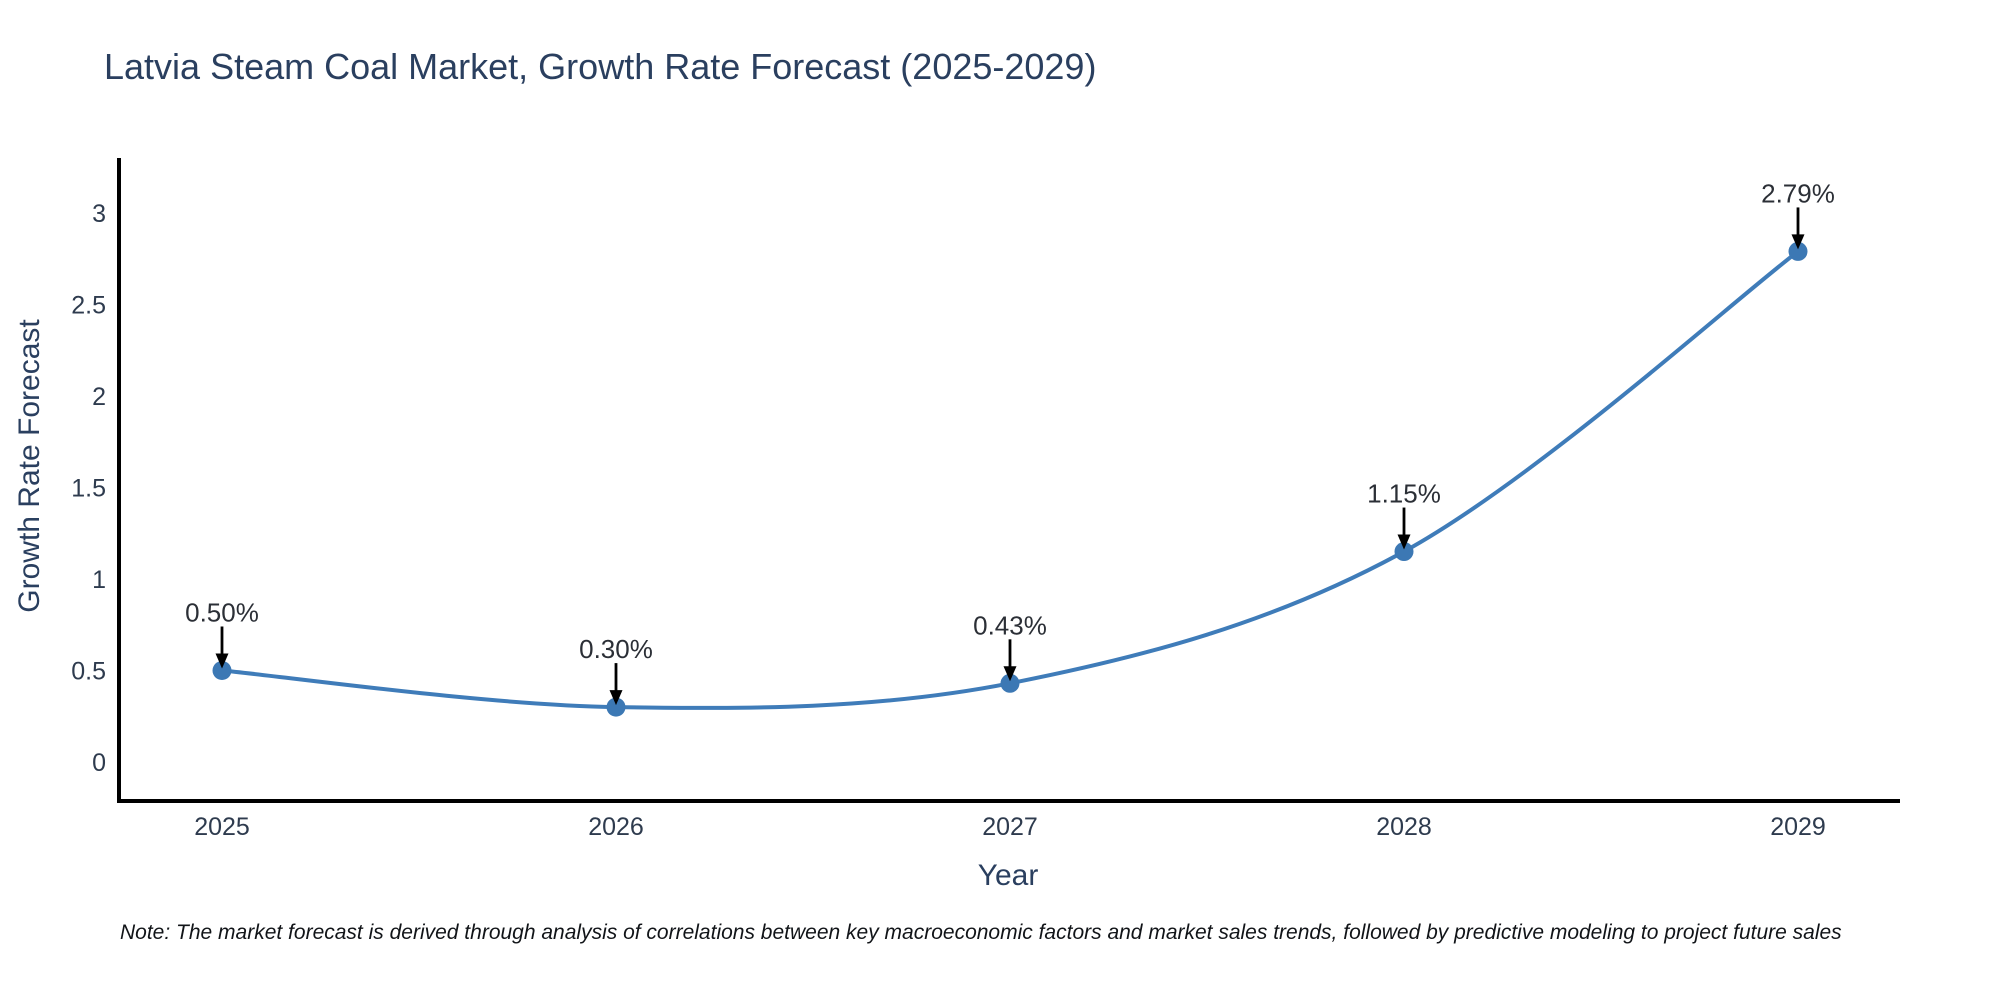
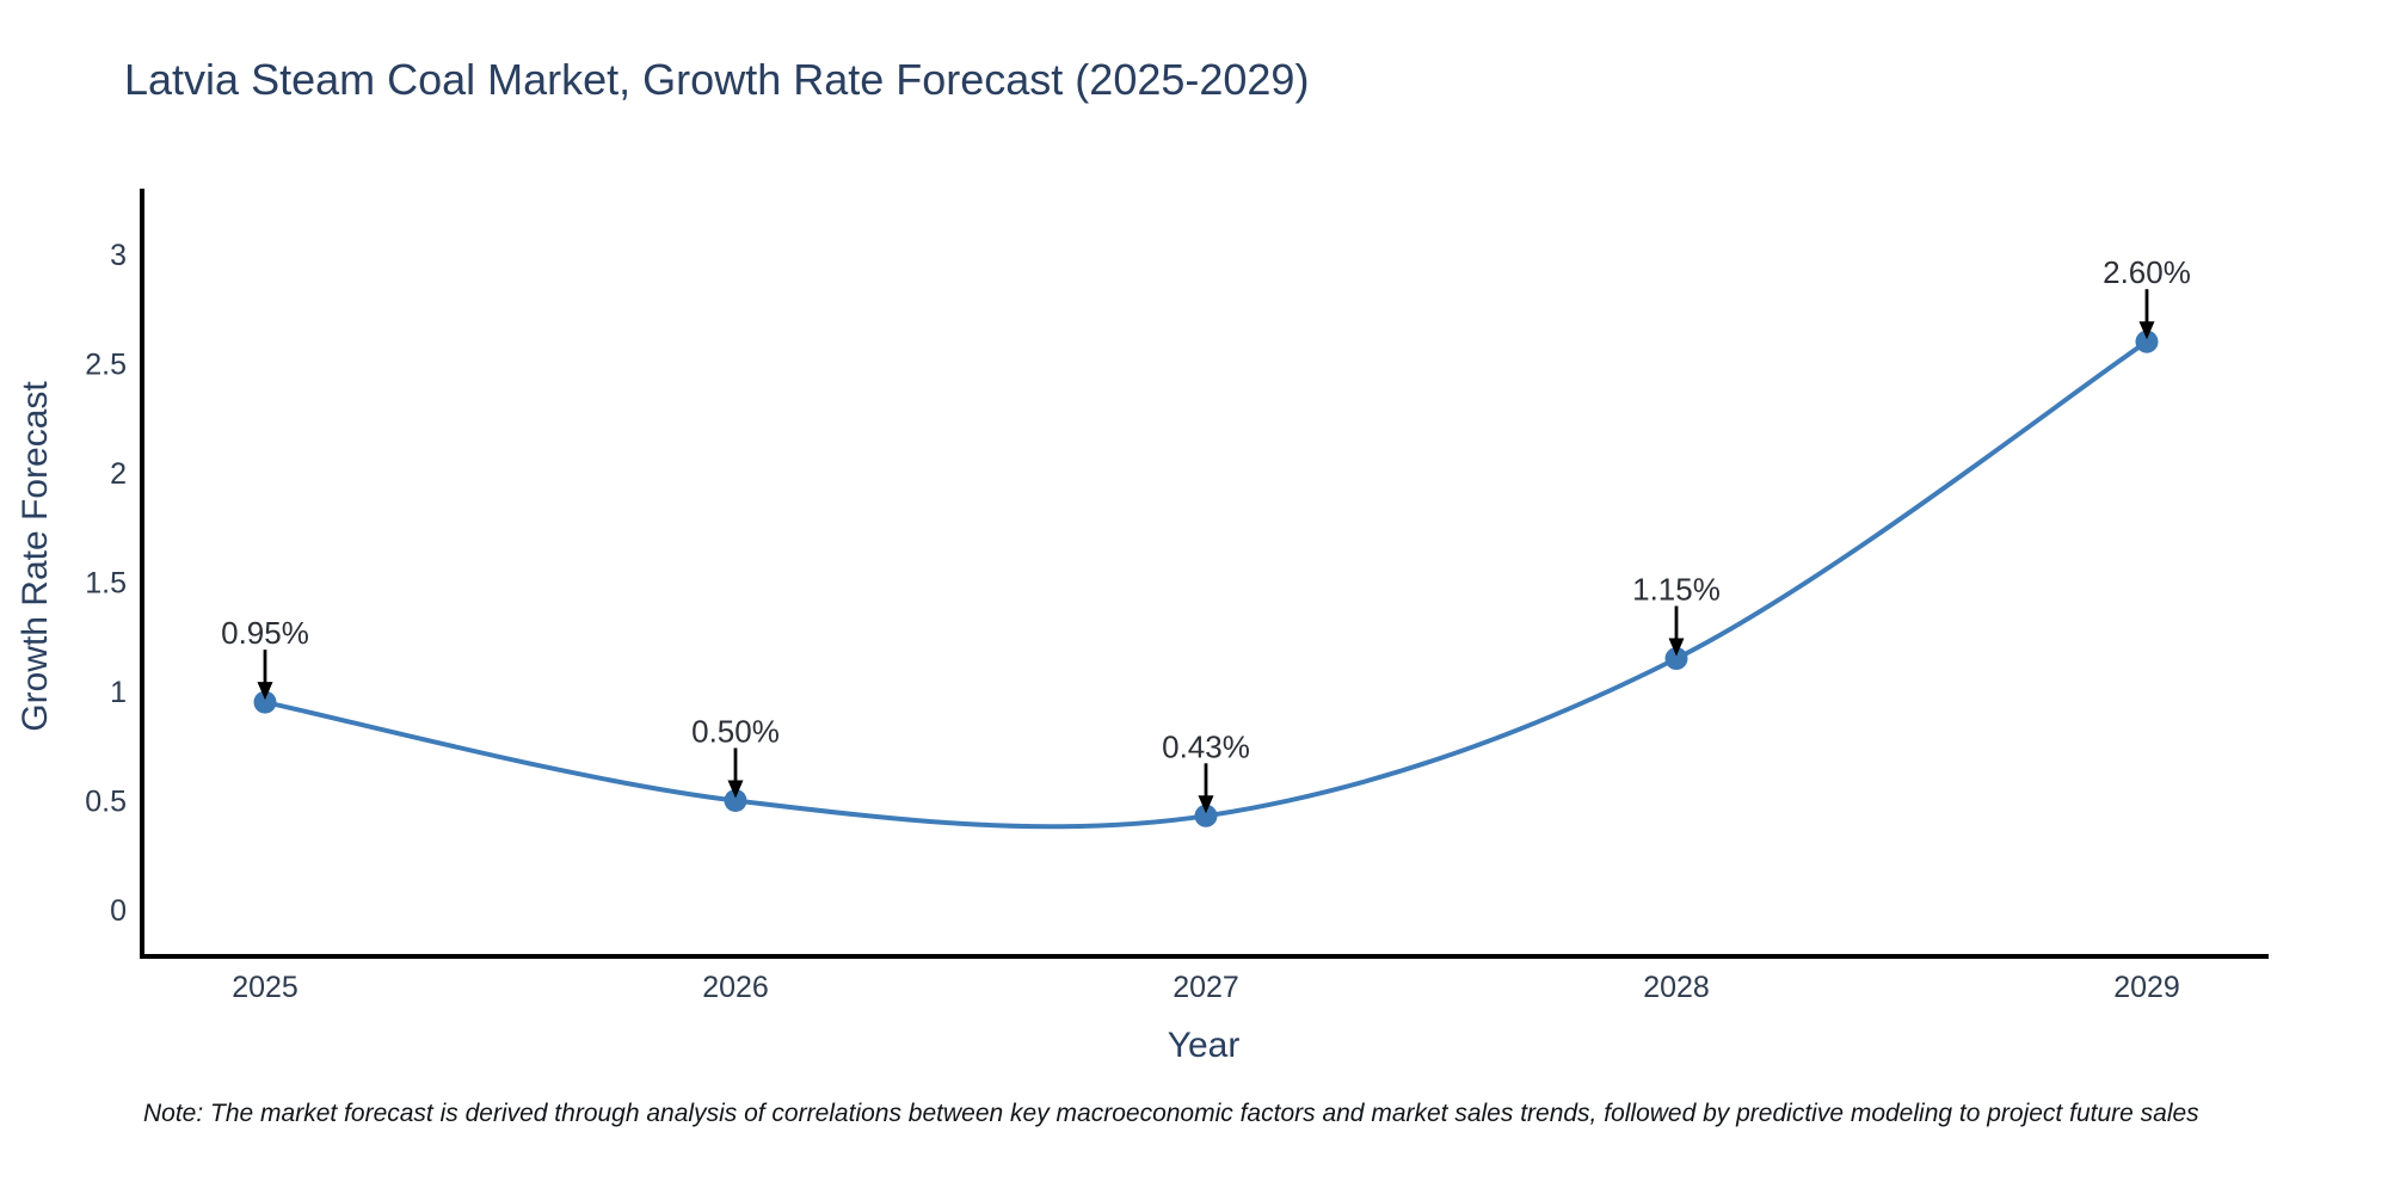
2025: 0.50% -> 0.95%
2026: 0.30% -> 0.50%
2029: 2.79% -> 2.60%
